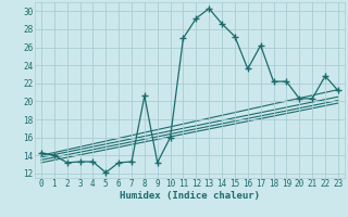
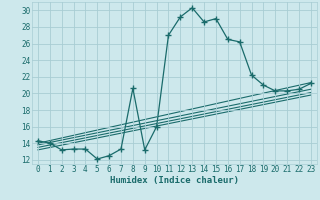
6: 13.2 -> 12.5
15: 27.2 -> 29.0
16: 23.6 -> 26.5
19: 22.2 -> 21.0
22: 22.8 -> 20.5
